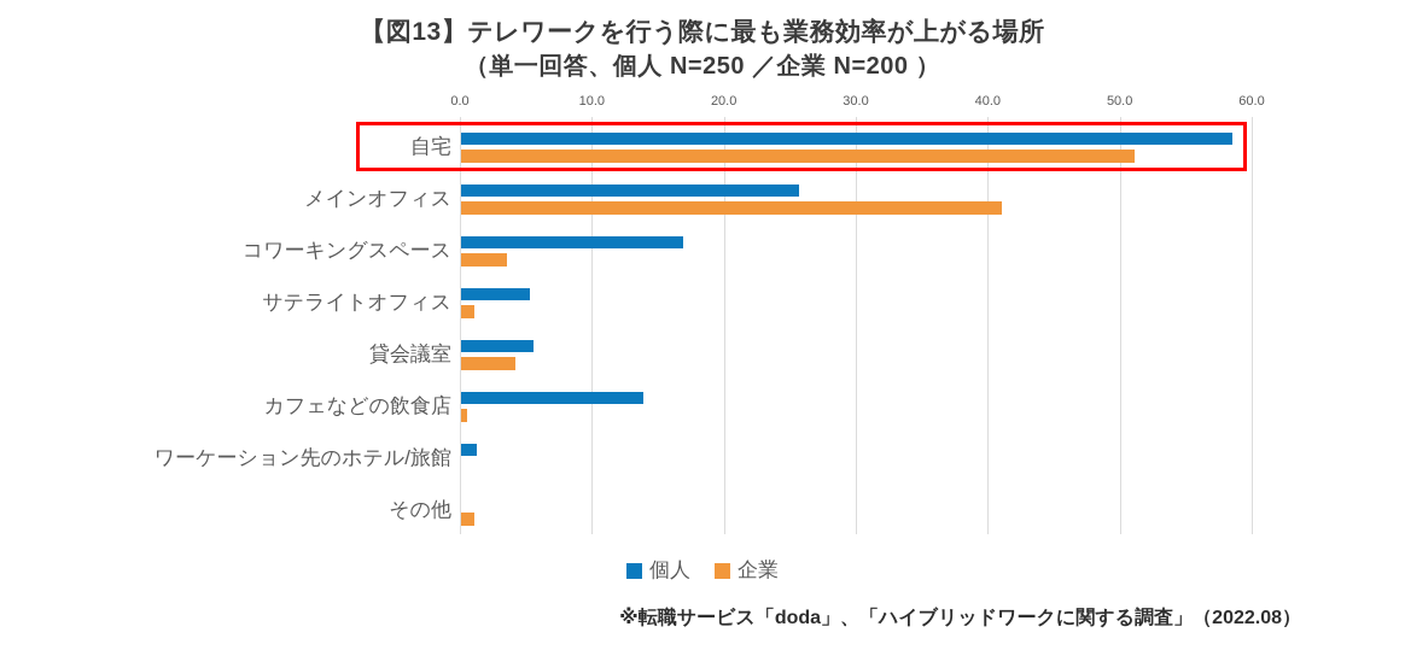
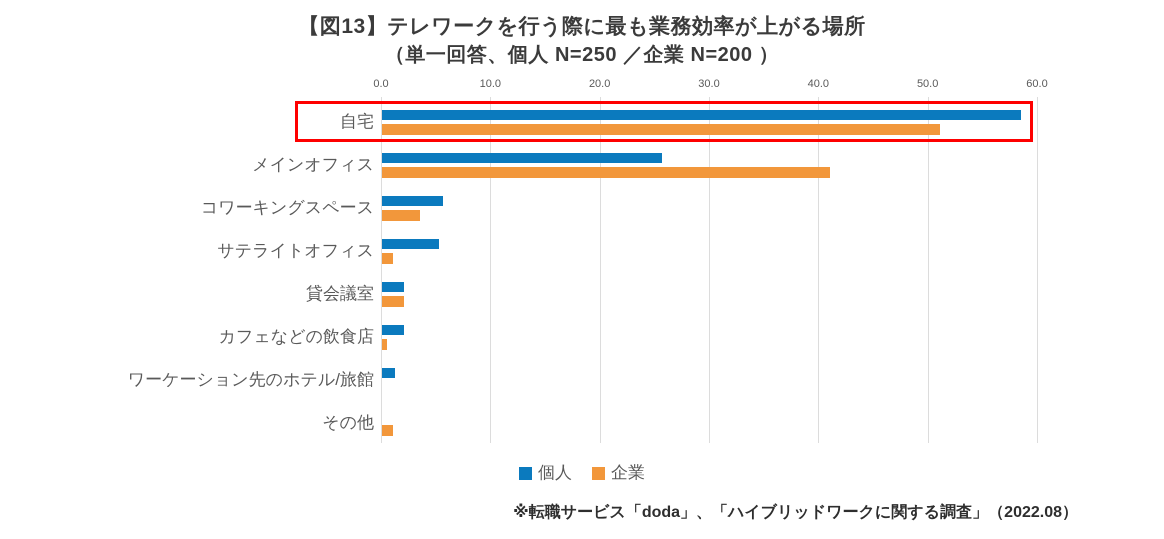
個人/コワーキングスペース: 16.8 -> 5.6
個人/貸会議室: 5.5 -> 2.0
企業/貸会議室: 4.1 -> 2.0
個人/カフェなどの飲食店: 13.8 -> 2.0
